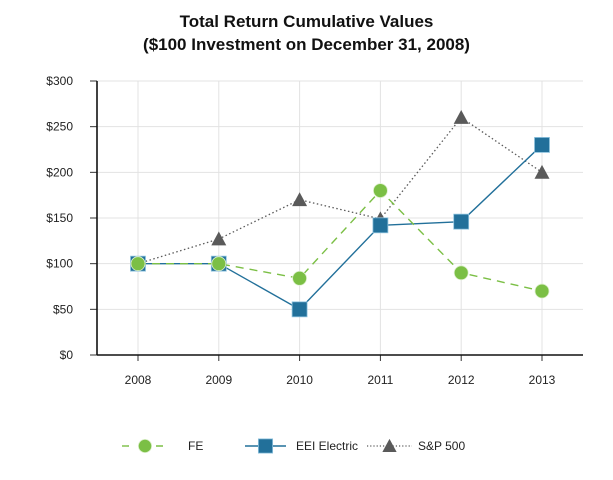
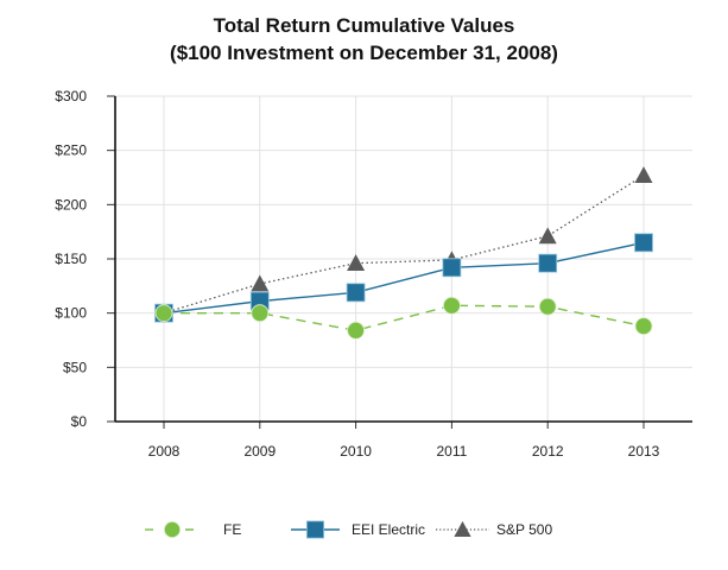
EEI Electric/2009: $100 -> $110
EEI Electric/2010: $50 -> $120
S&P 500/2010: $170 -> $150
FE/2011: $180 -> $110
FE/2012: $90 -> $110
S&P 500/2012: $260 -> $170
FE/2013: $70 -> $90
EEI Electric/2013: $230 -> $160
S&P 500/2013: $200 -> $230
